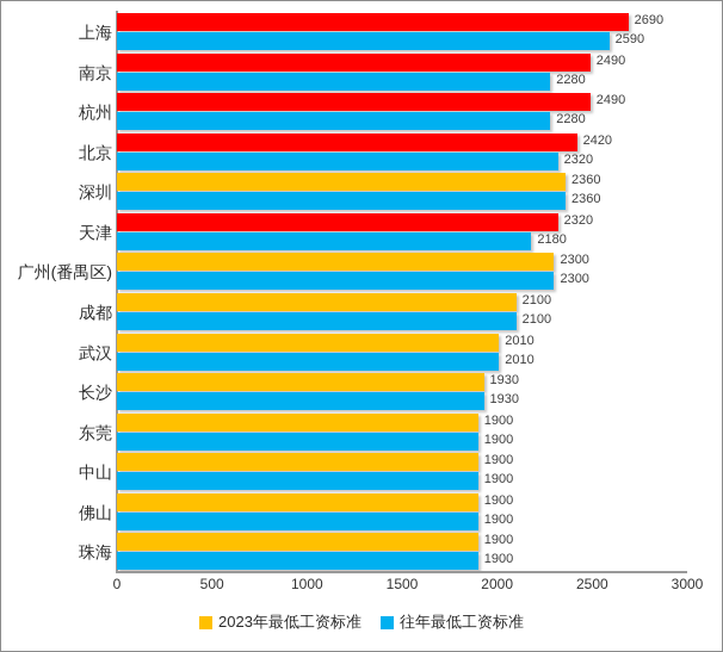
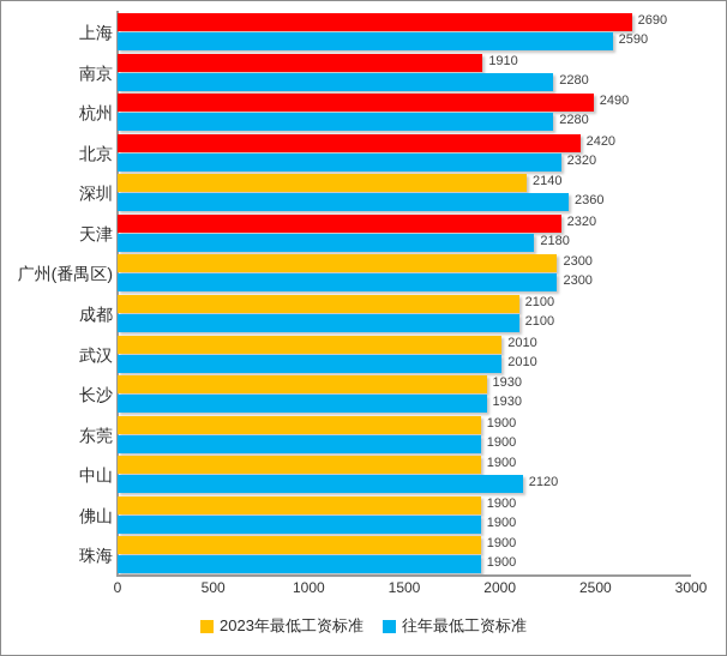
2023年最低工资标准/南京: 2490 -> 1910
2023年最低工资标准/深圳: 2360 -> 2140
往年最低工资标准/中山: 1900 -> 2120
